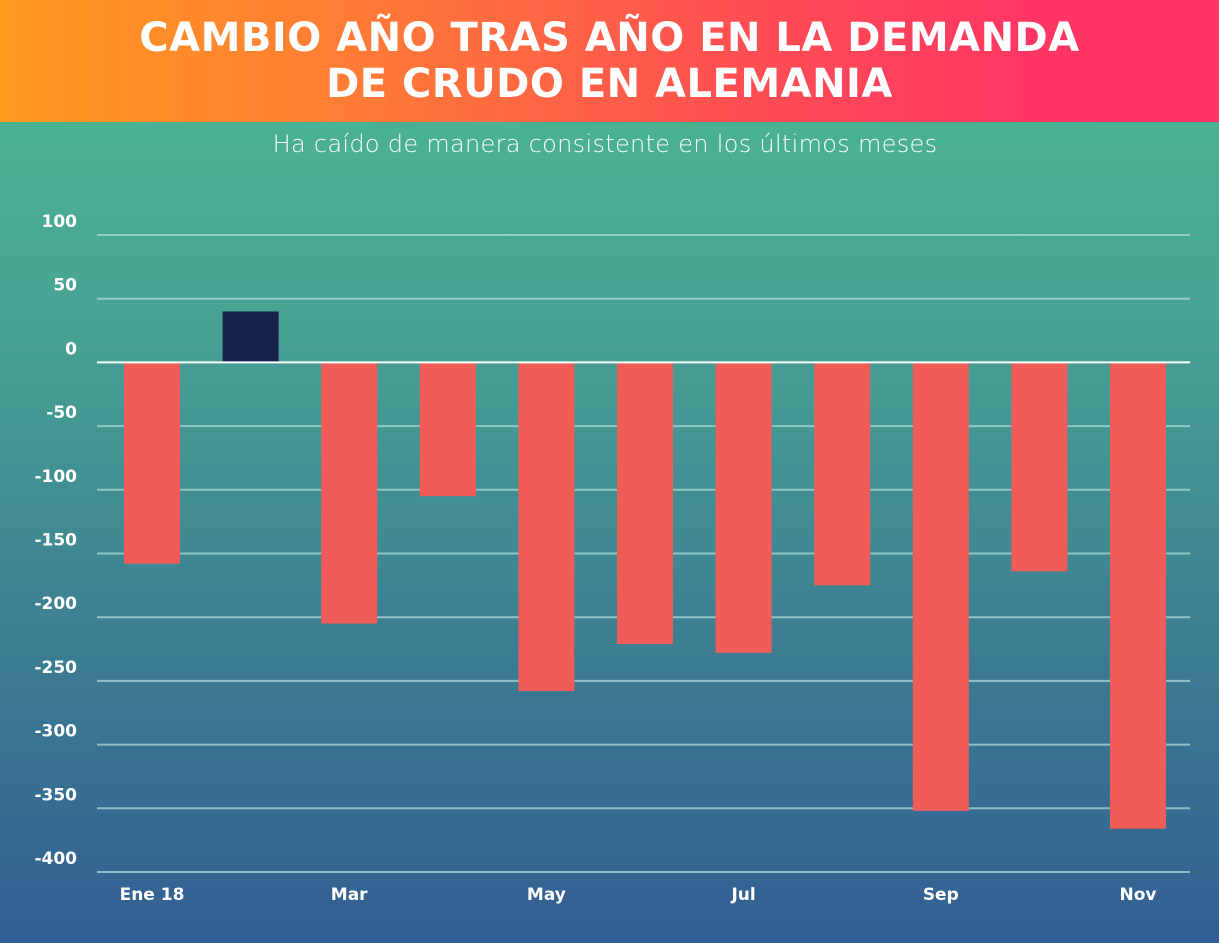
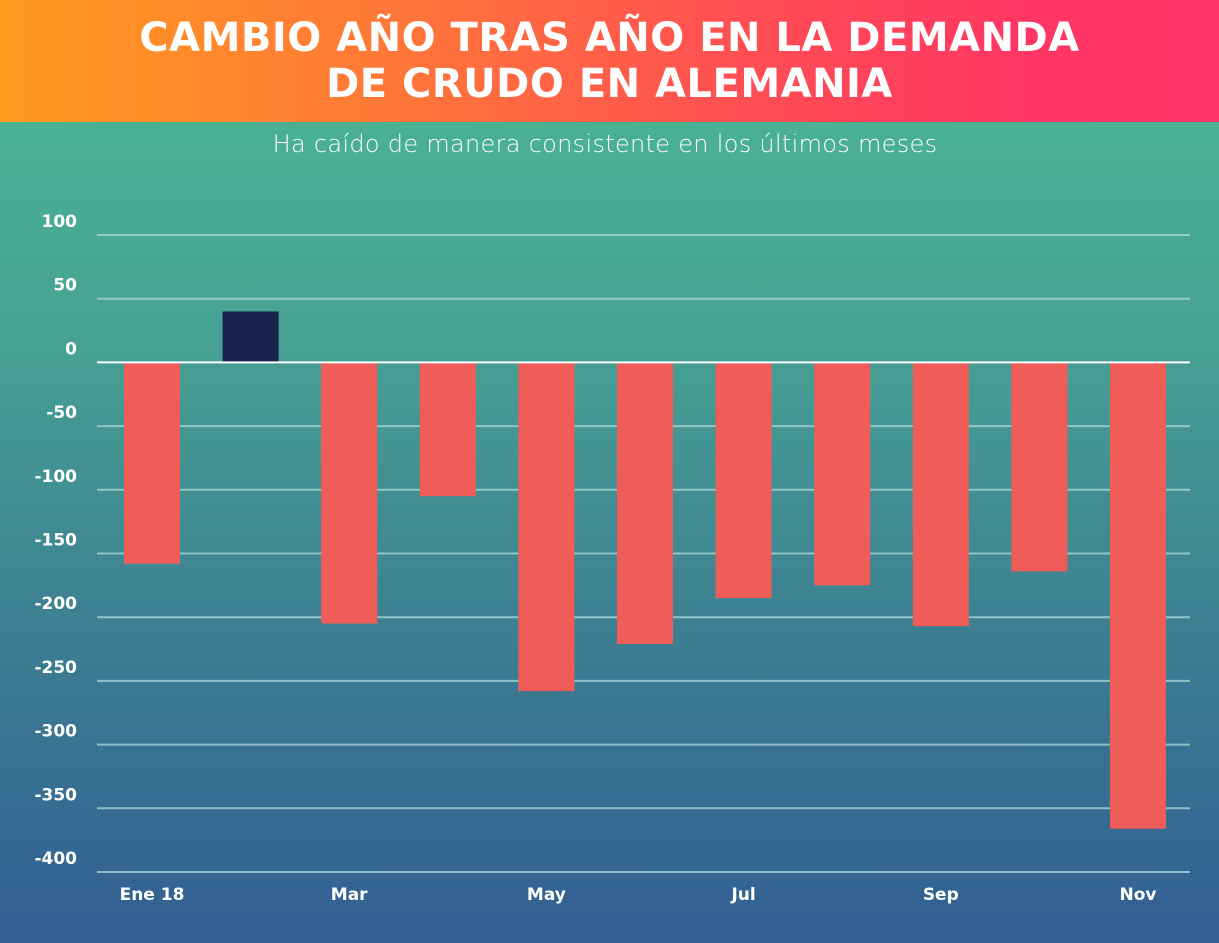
Jul: -228 -> -185
Sep: -352 -> -207
